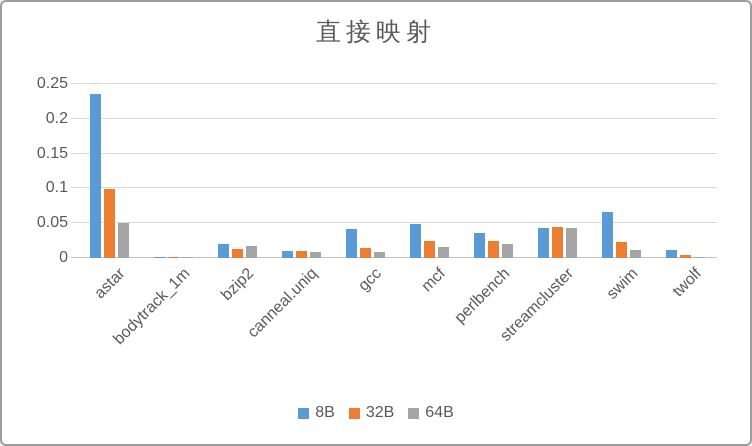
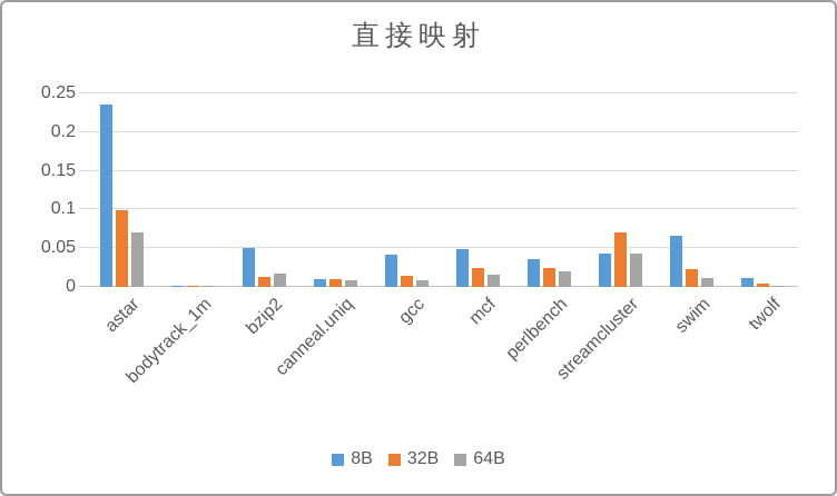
64B/astar: 0.05 -> 0.07
8B/bzip2: 0.02 -> 0.05
32B/streamcluster: 0.04 -> 0.07
